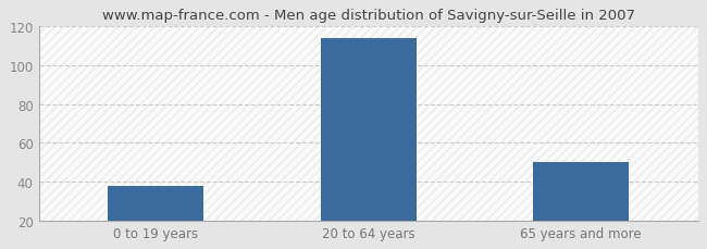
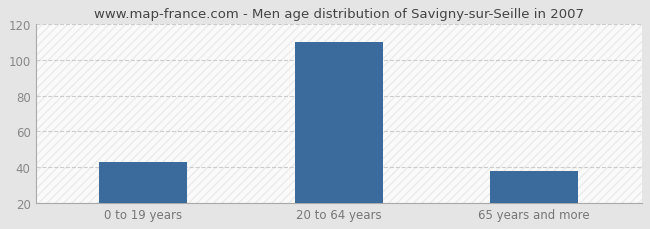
0 to 19 years: 38 -> 43
20 to 64 years: 114 -> 110
65 years and more: 50 -> 38
